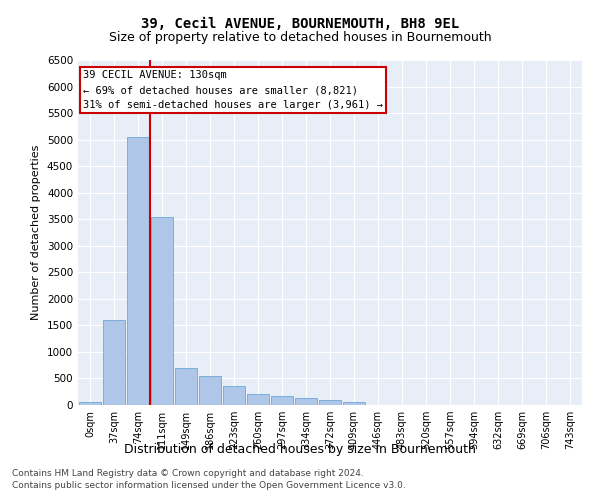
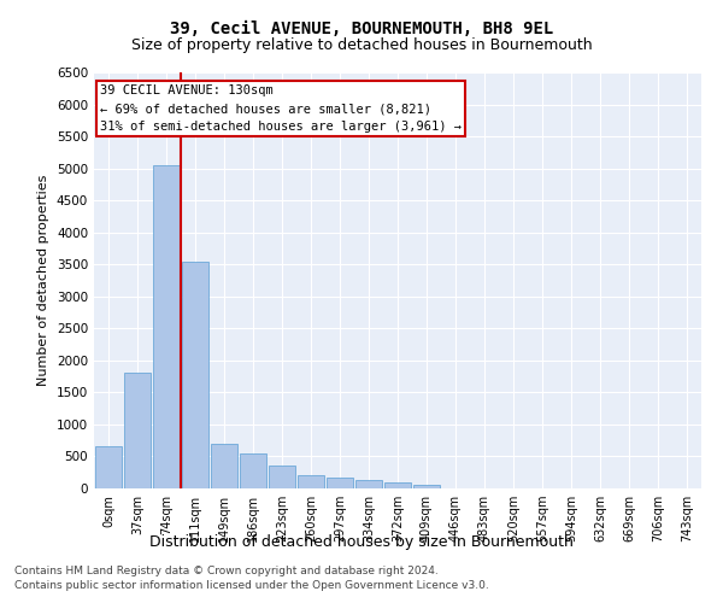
0sqm: 50 -> 660
37sqm: 1600 -> 1800
